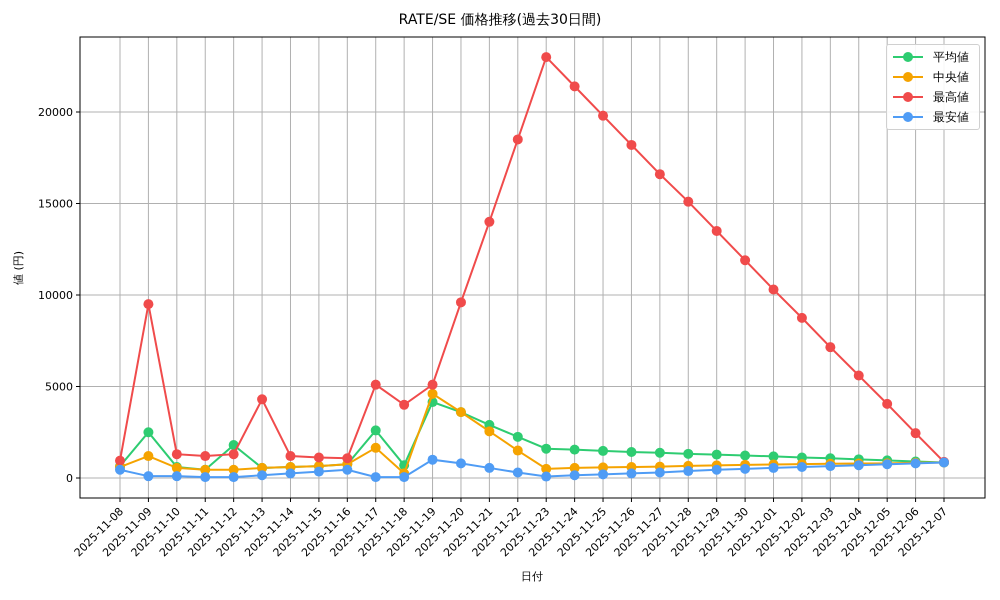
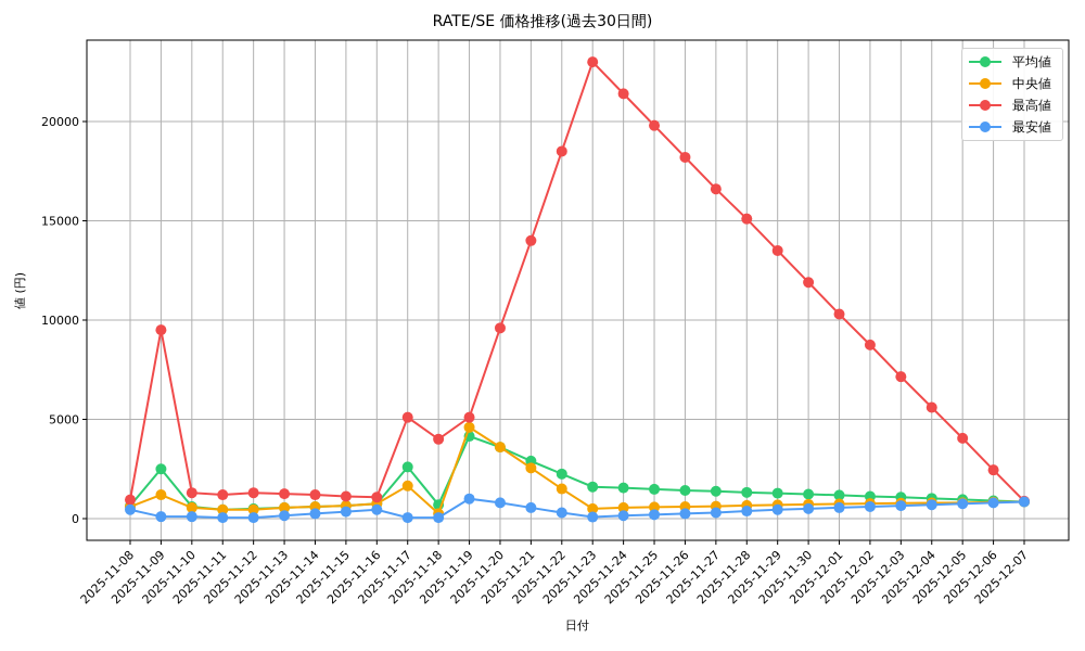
平均値/2025-11-12: 1800 -> 500
最高値/2025-11-13: 4300 -> 1200
